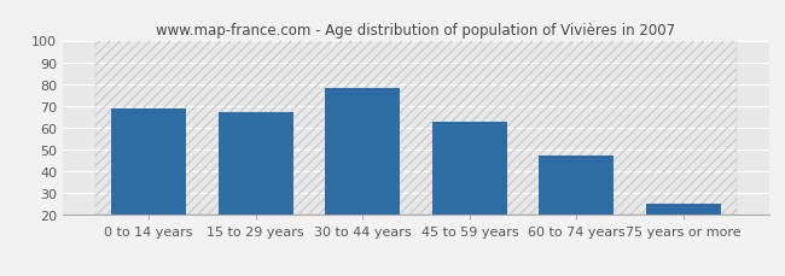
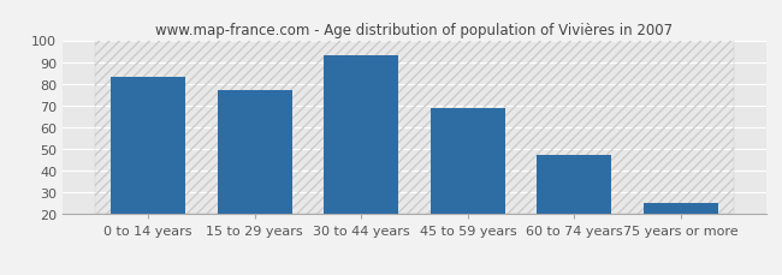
0 to 14 years: 69 -> 83
15 to 29 years: 67 -> 77
30 to 44 years: 78 -> 93
45 to 59 years: 63 -> 69
